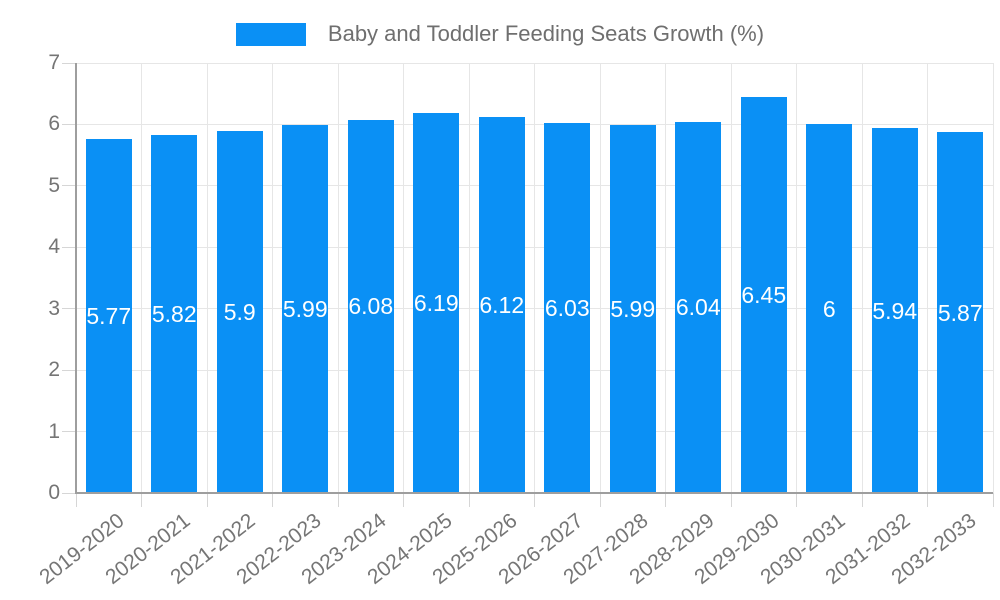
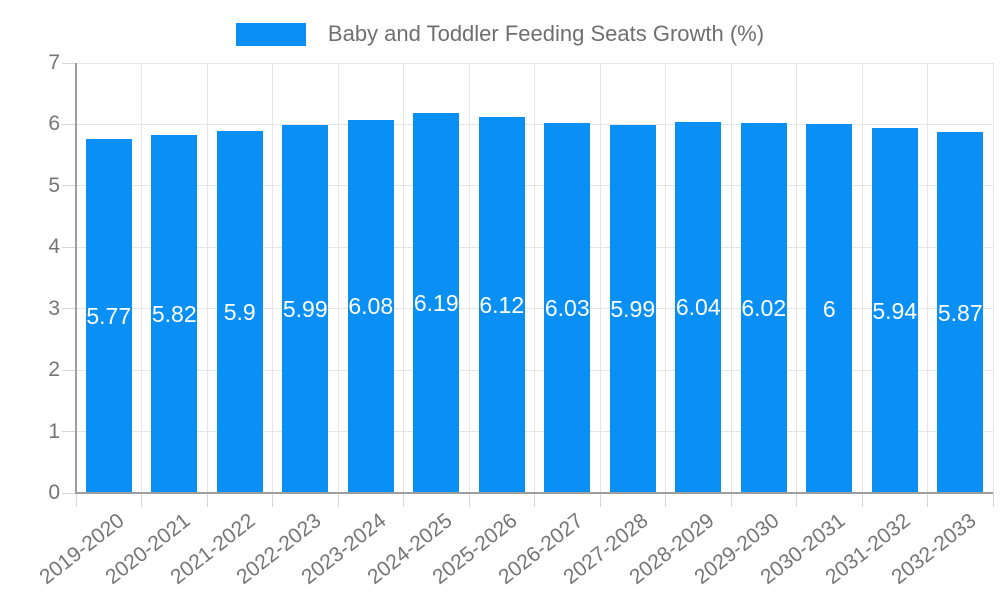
2029-2030: 6.45 -> 6.02
